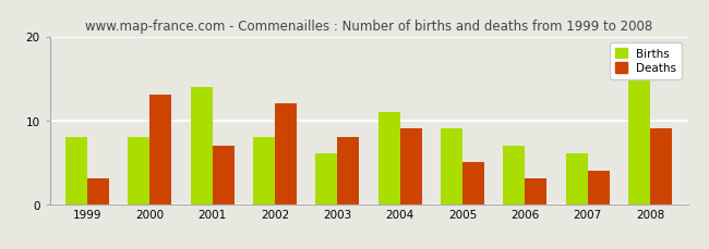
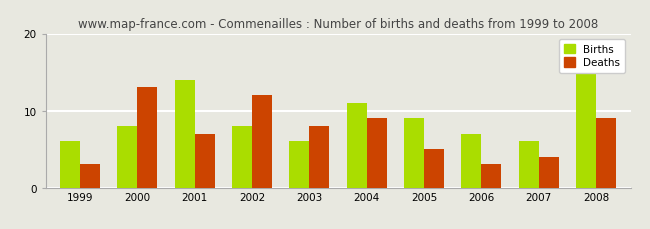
Births/1999: 8 -> 6
